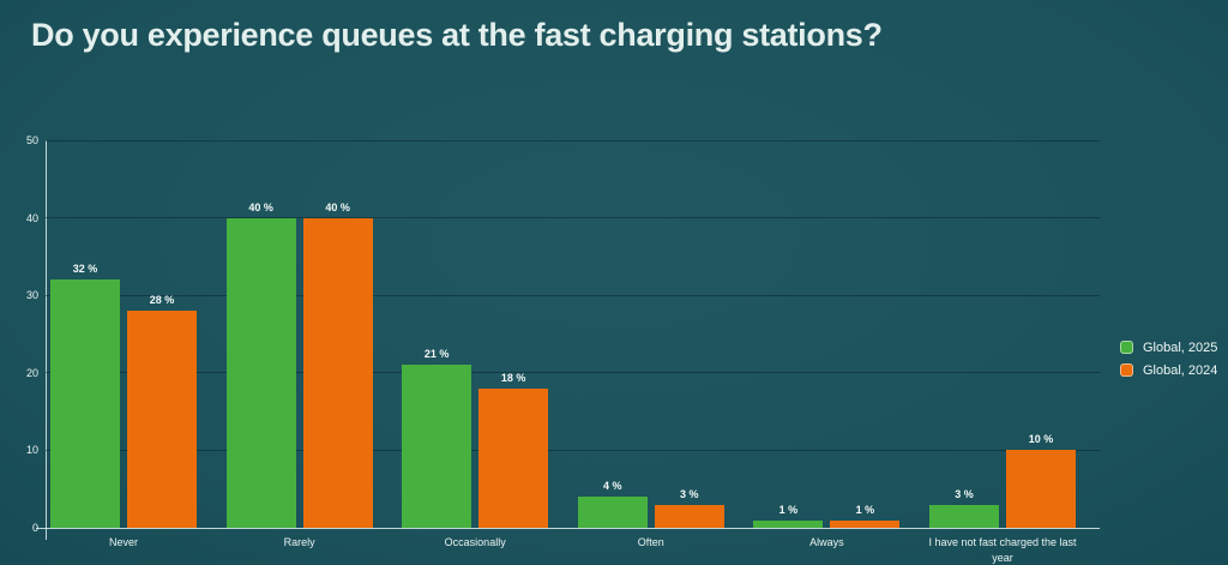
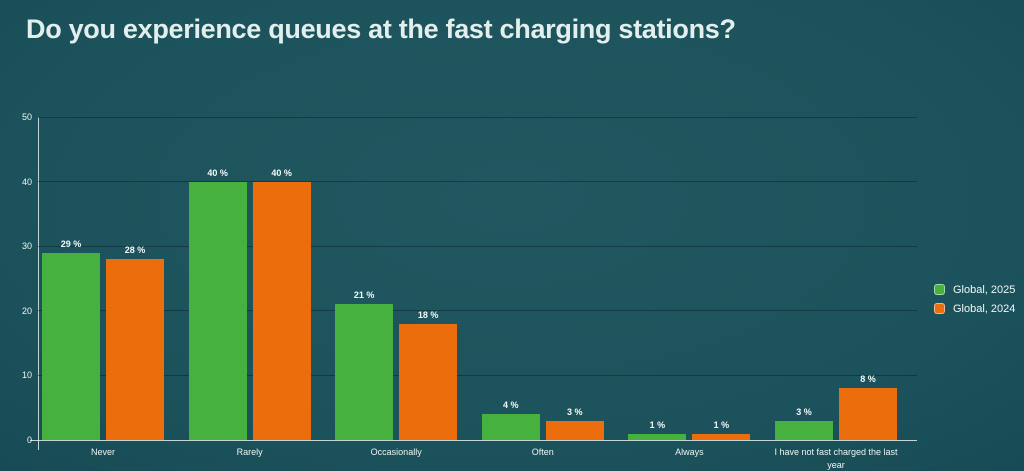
Global, 2025/Never: 32 -> 29
Global, 2024/I have not fast charged the last year: 10 -> 8
